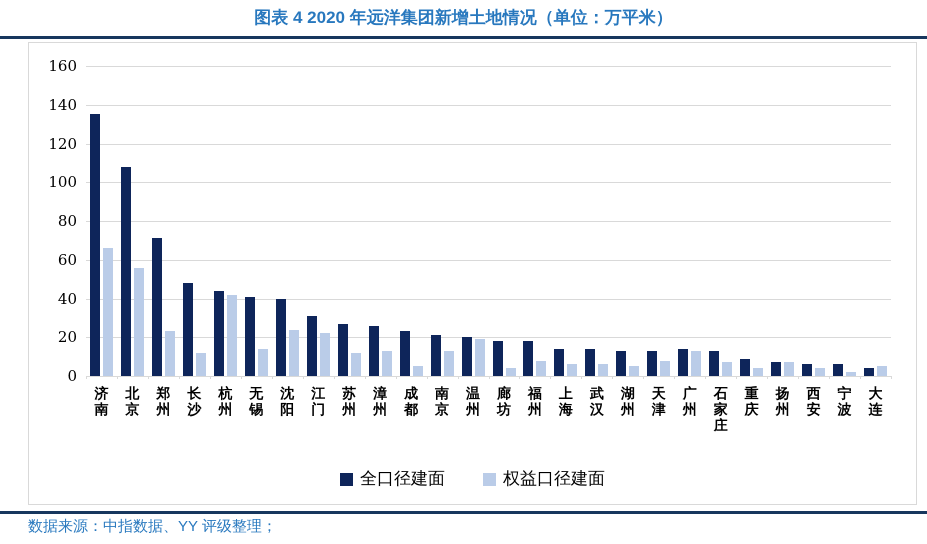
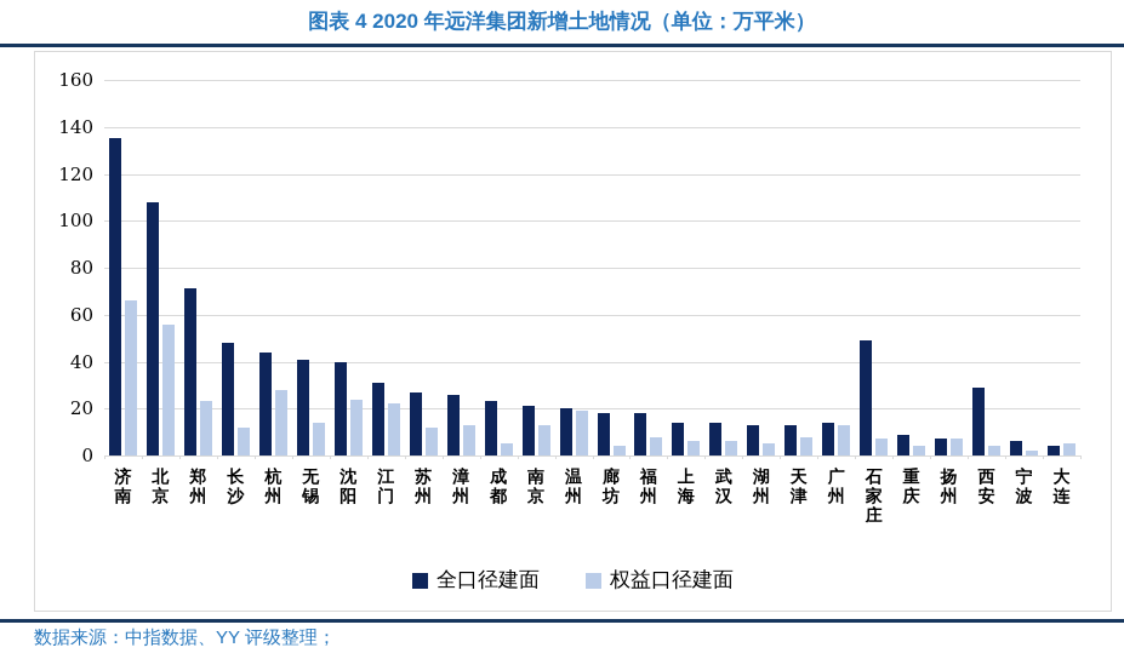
权益口径建面/杭州: 42 -> 28
全口径建面/石家庄: 13 -> 49
全口径建面/西安: 6 -> 29
